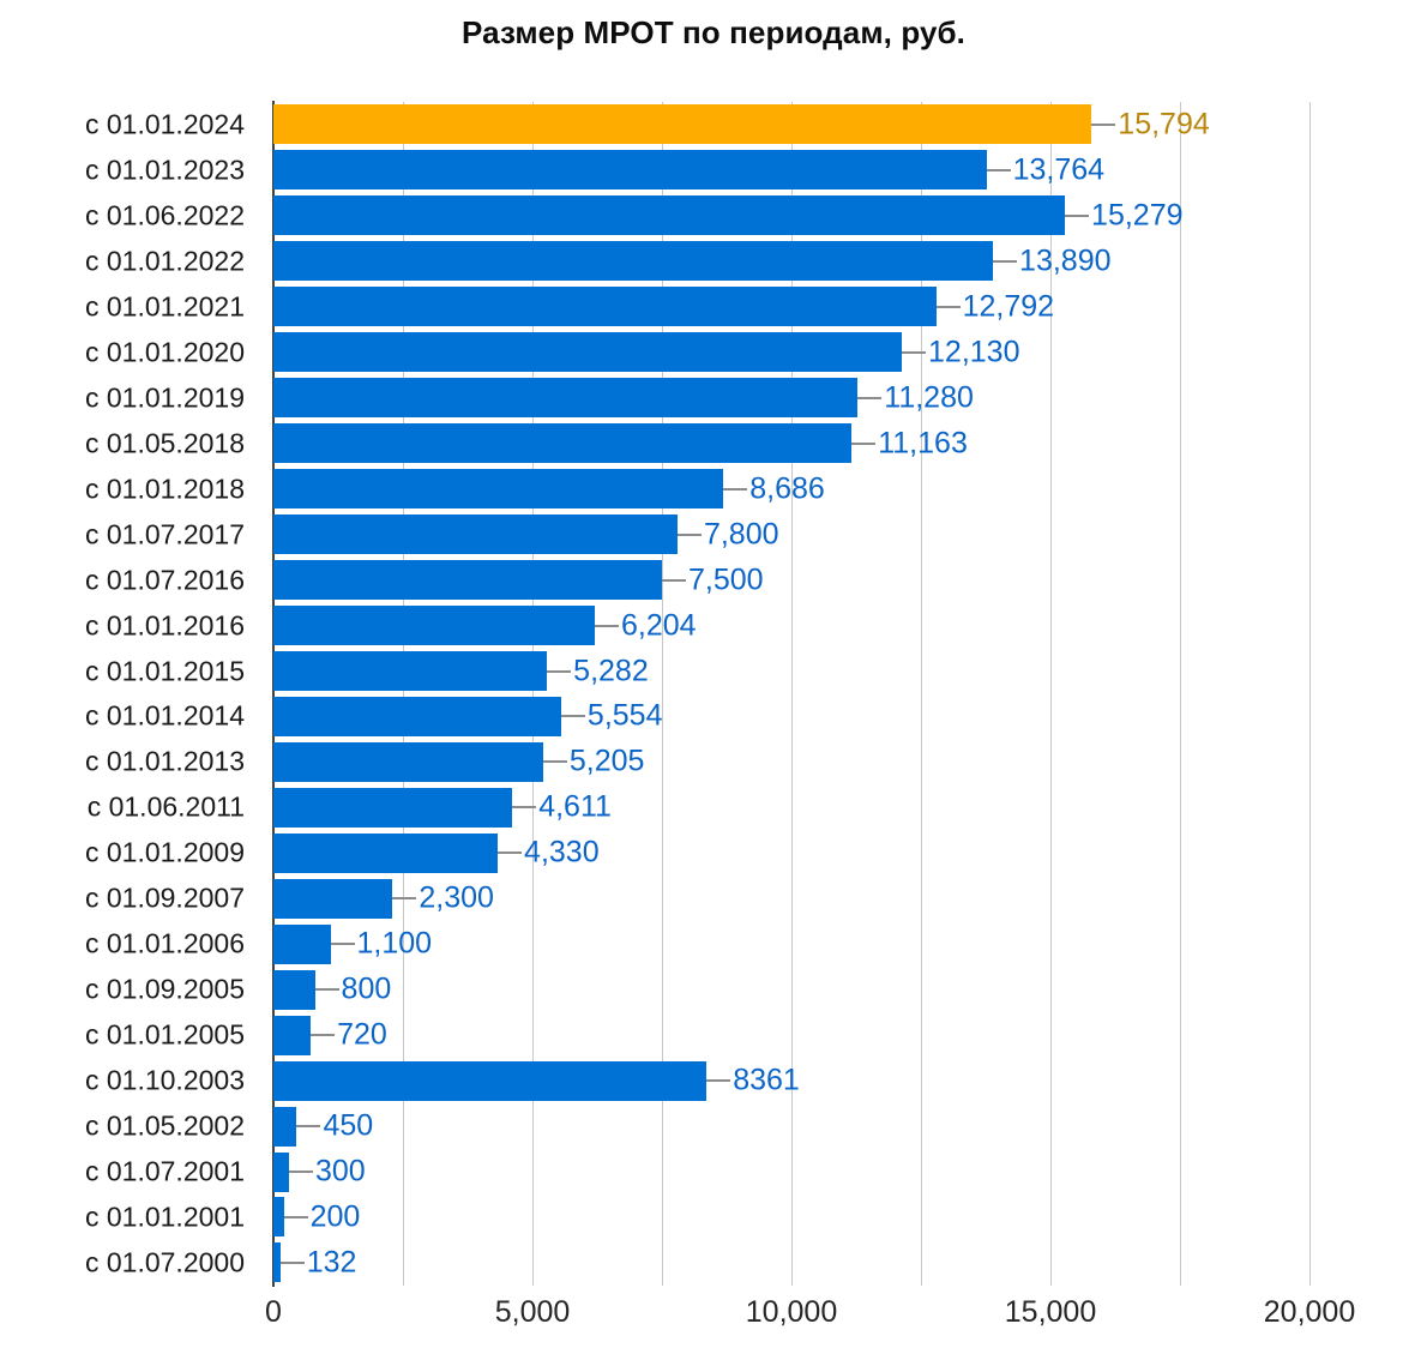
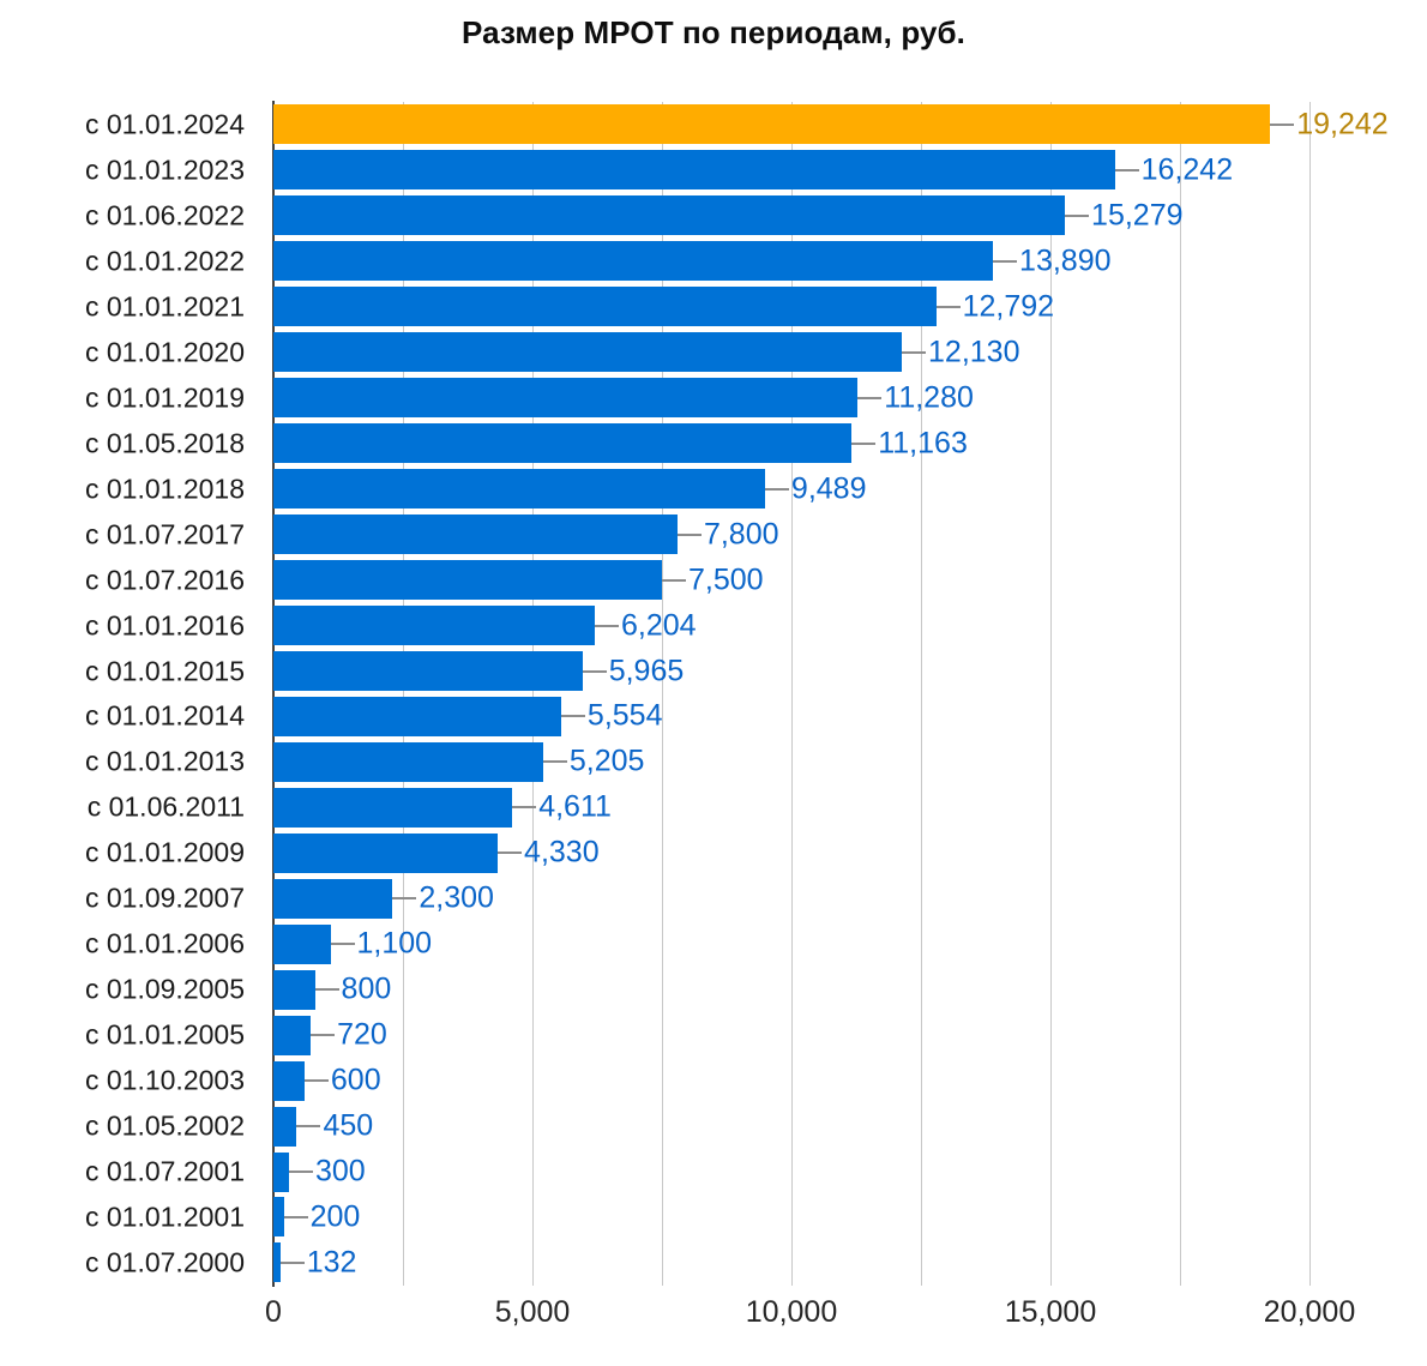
с 01.01.2024: 15,794 -> 19,242
с 01.01.2023: 13,764 -> 16,242
с 01.01.2018: 8,686 -> 9,489
с 01.01.2015: 5,282 -> 5,965
с 01.10.2003: 8361 -> 600
